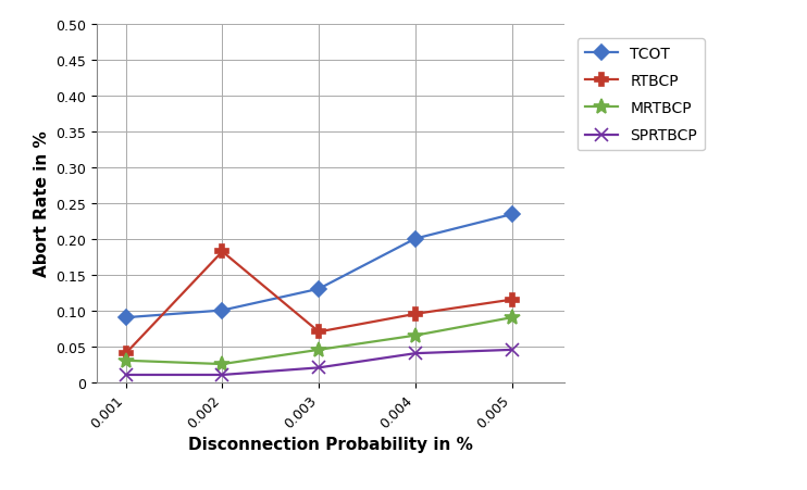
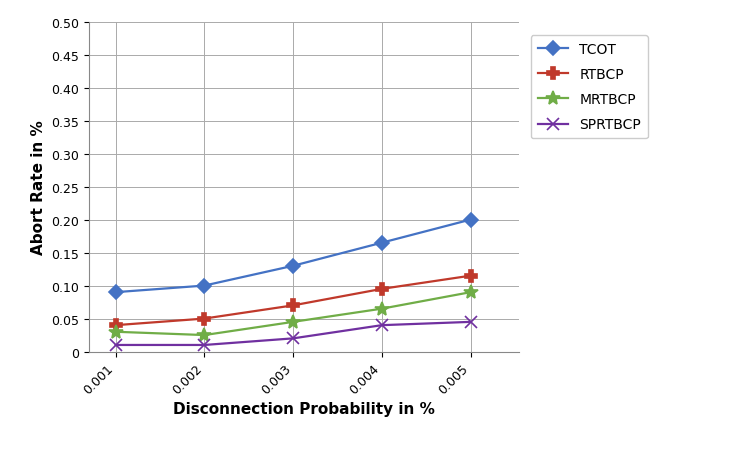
RTBCP/0.002: 0.182 -> 0.050
TCOT/0.004: 0.200 -> 0.165
TCOT/0.005: 0.234 -> 0.200
